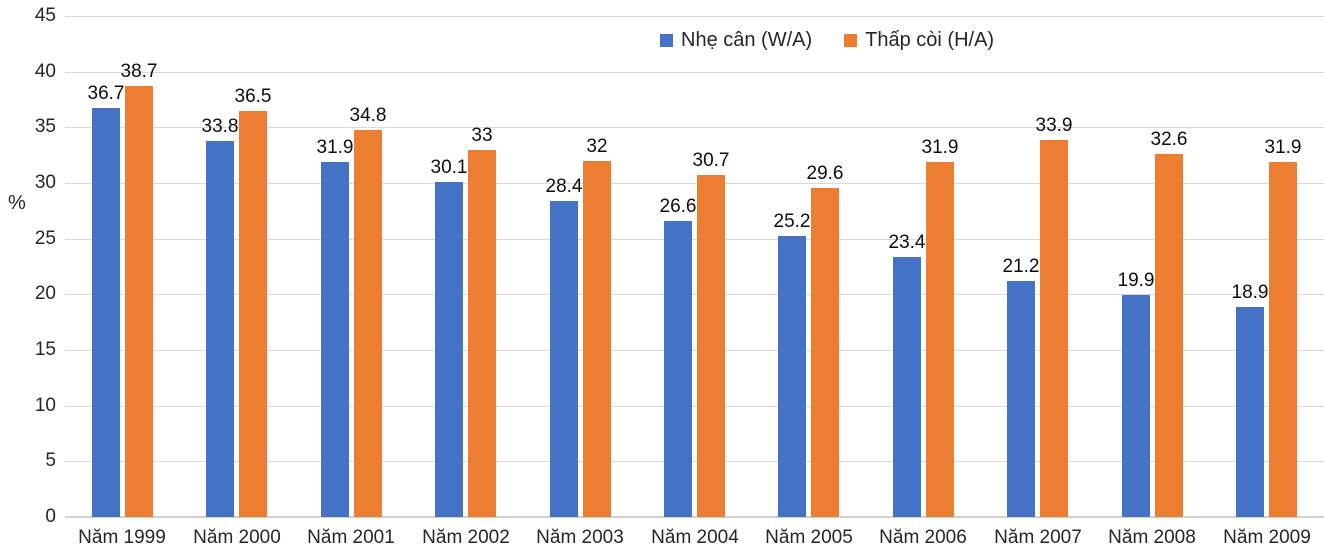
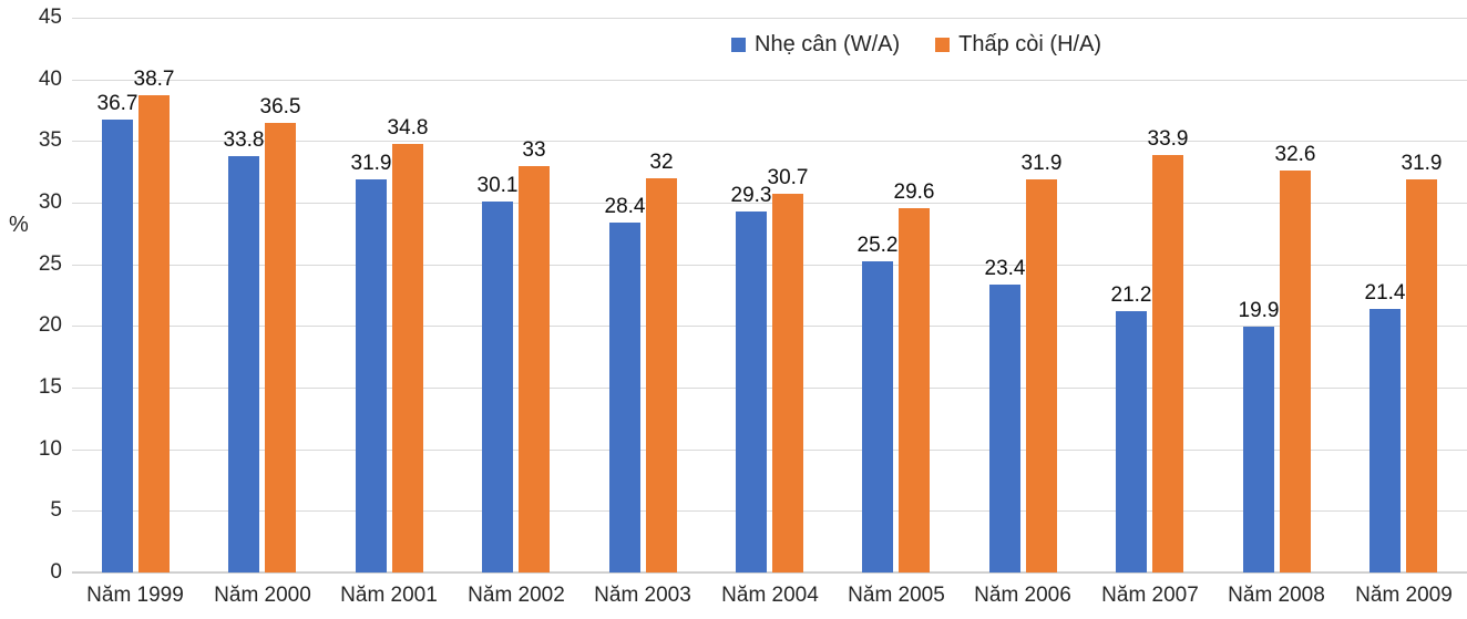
Nhẹ cân (W/A)/Năm 2004: 26.6 -> 29.3
Nhẹ cân (W/A)/Năm 2009: 18.9 -> 21.4
